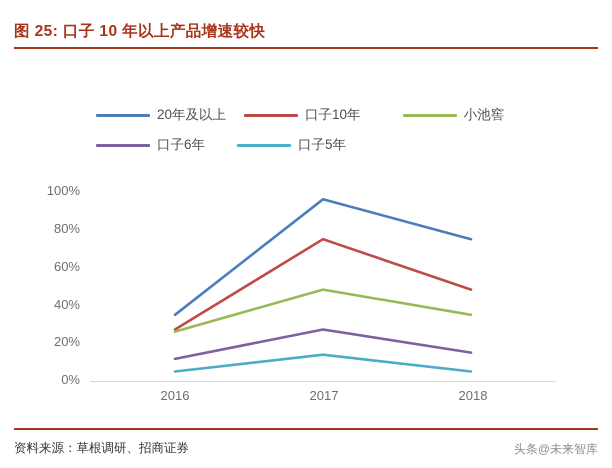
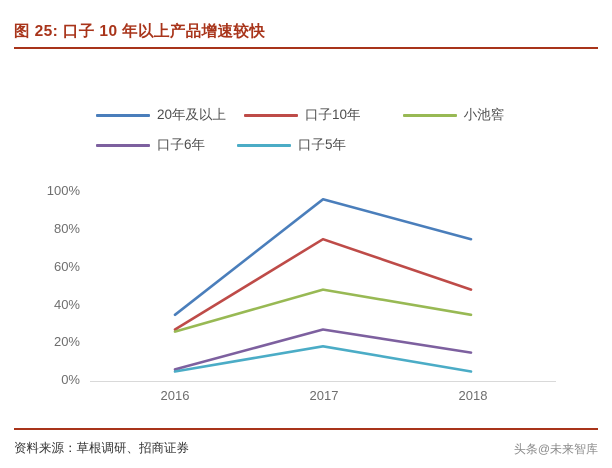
口子6年/2016: 11% -> 6%
口子5年/2017: 13% -> 17%
